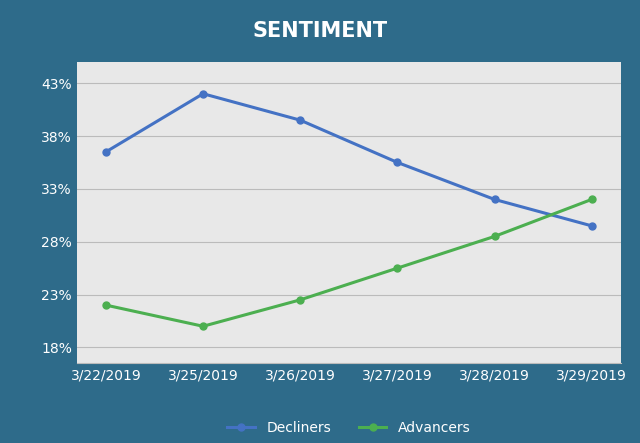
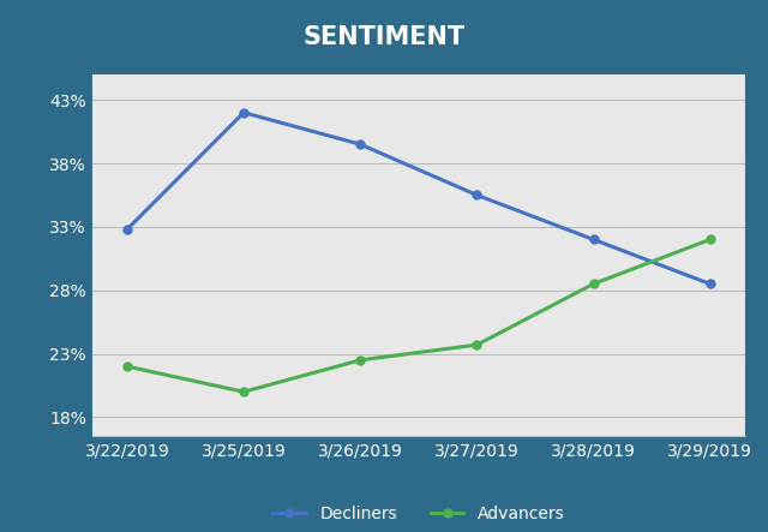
Decliners/3/22/2019: 36.5% -> 32.8%
Advancers/3/27/2019: 25.5% -> 23.7%
Decliners/3/29/2019: 29.5% -> 28.5%
